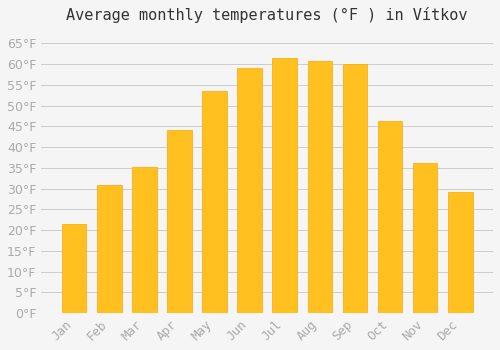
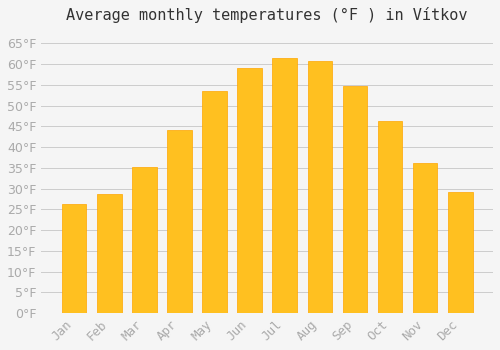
Jan: 21.5°F -> 26.2°F
Feb: 31.0°F -> 28.8°F
Sep: 60.0°F -> 54.7°F
